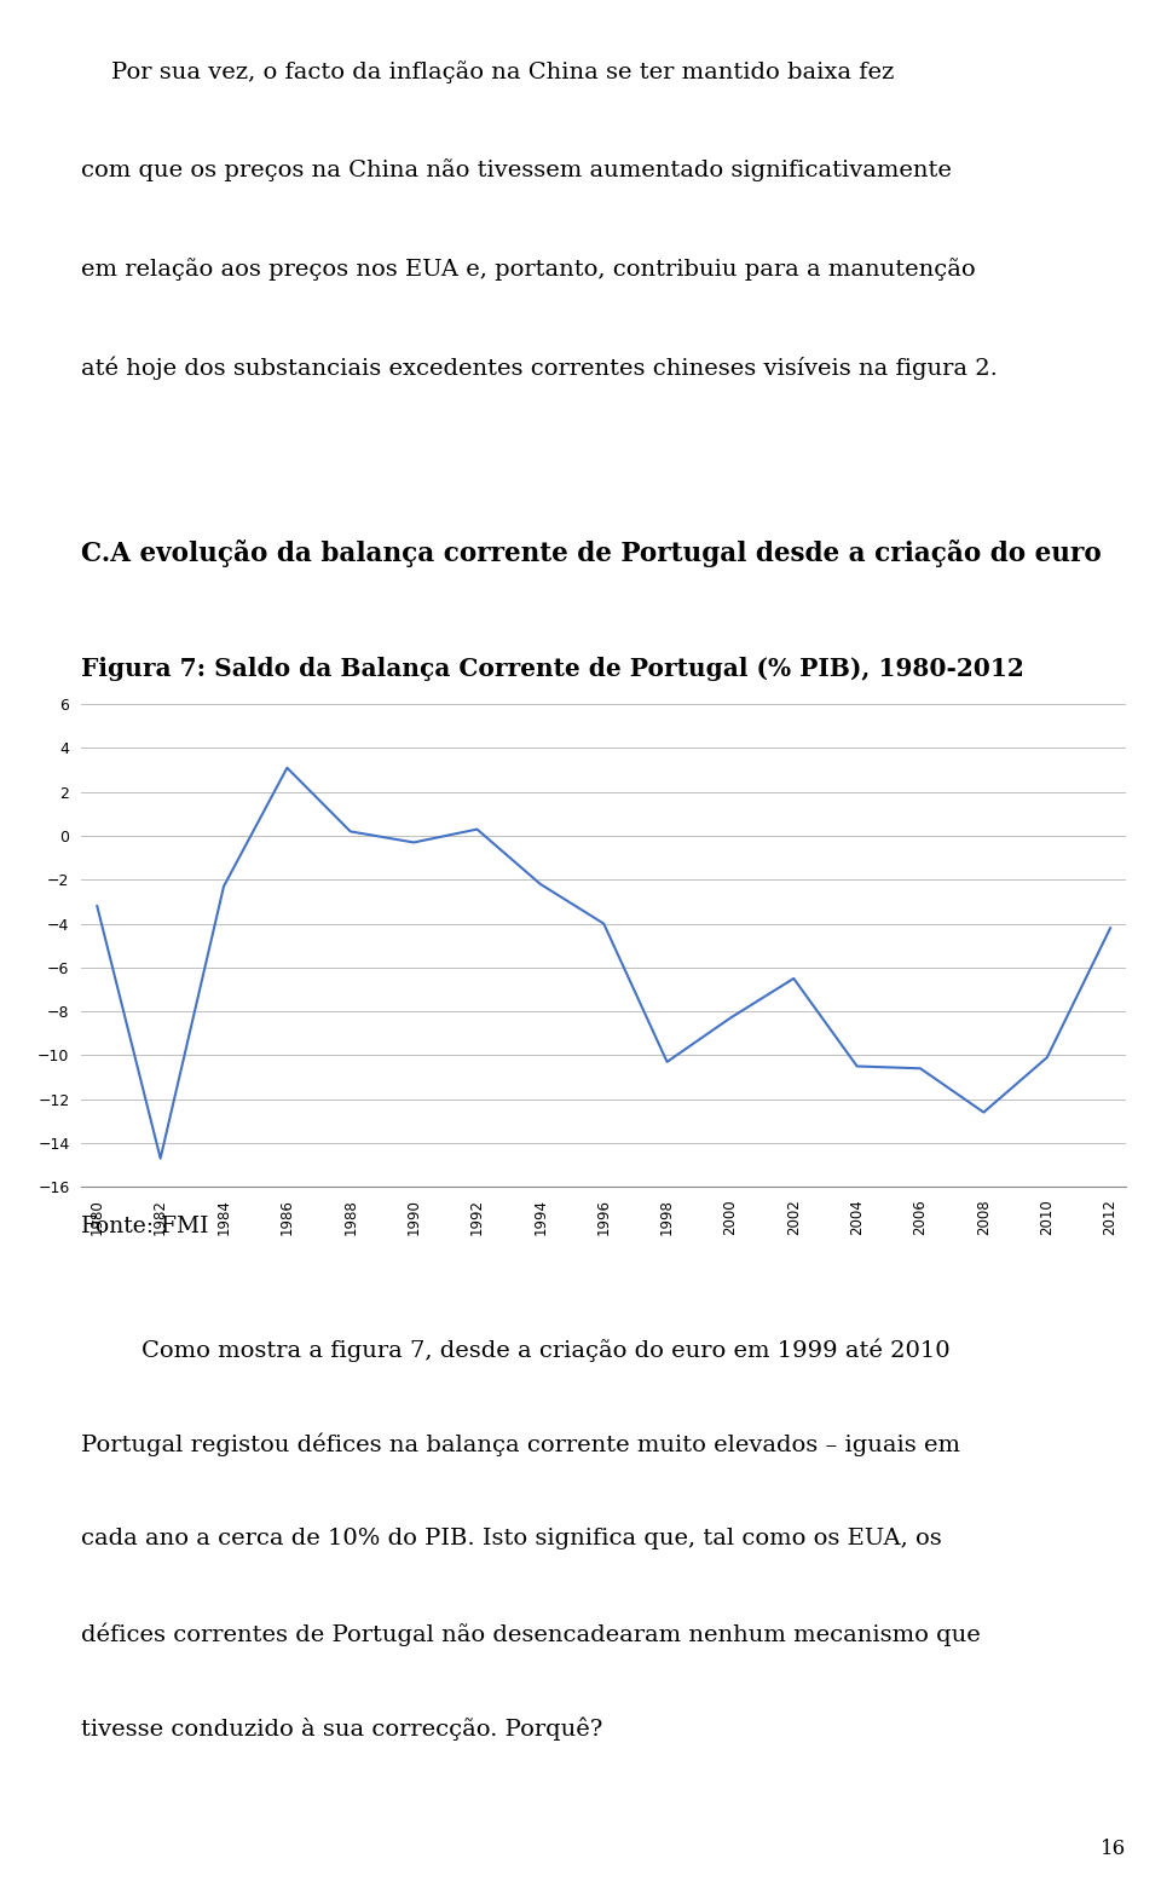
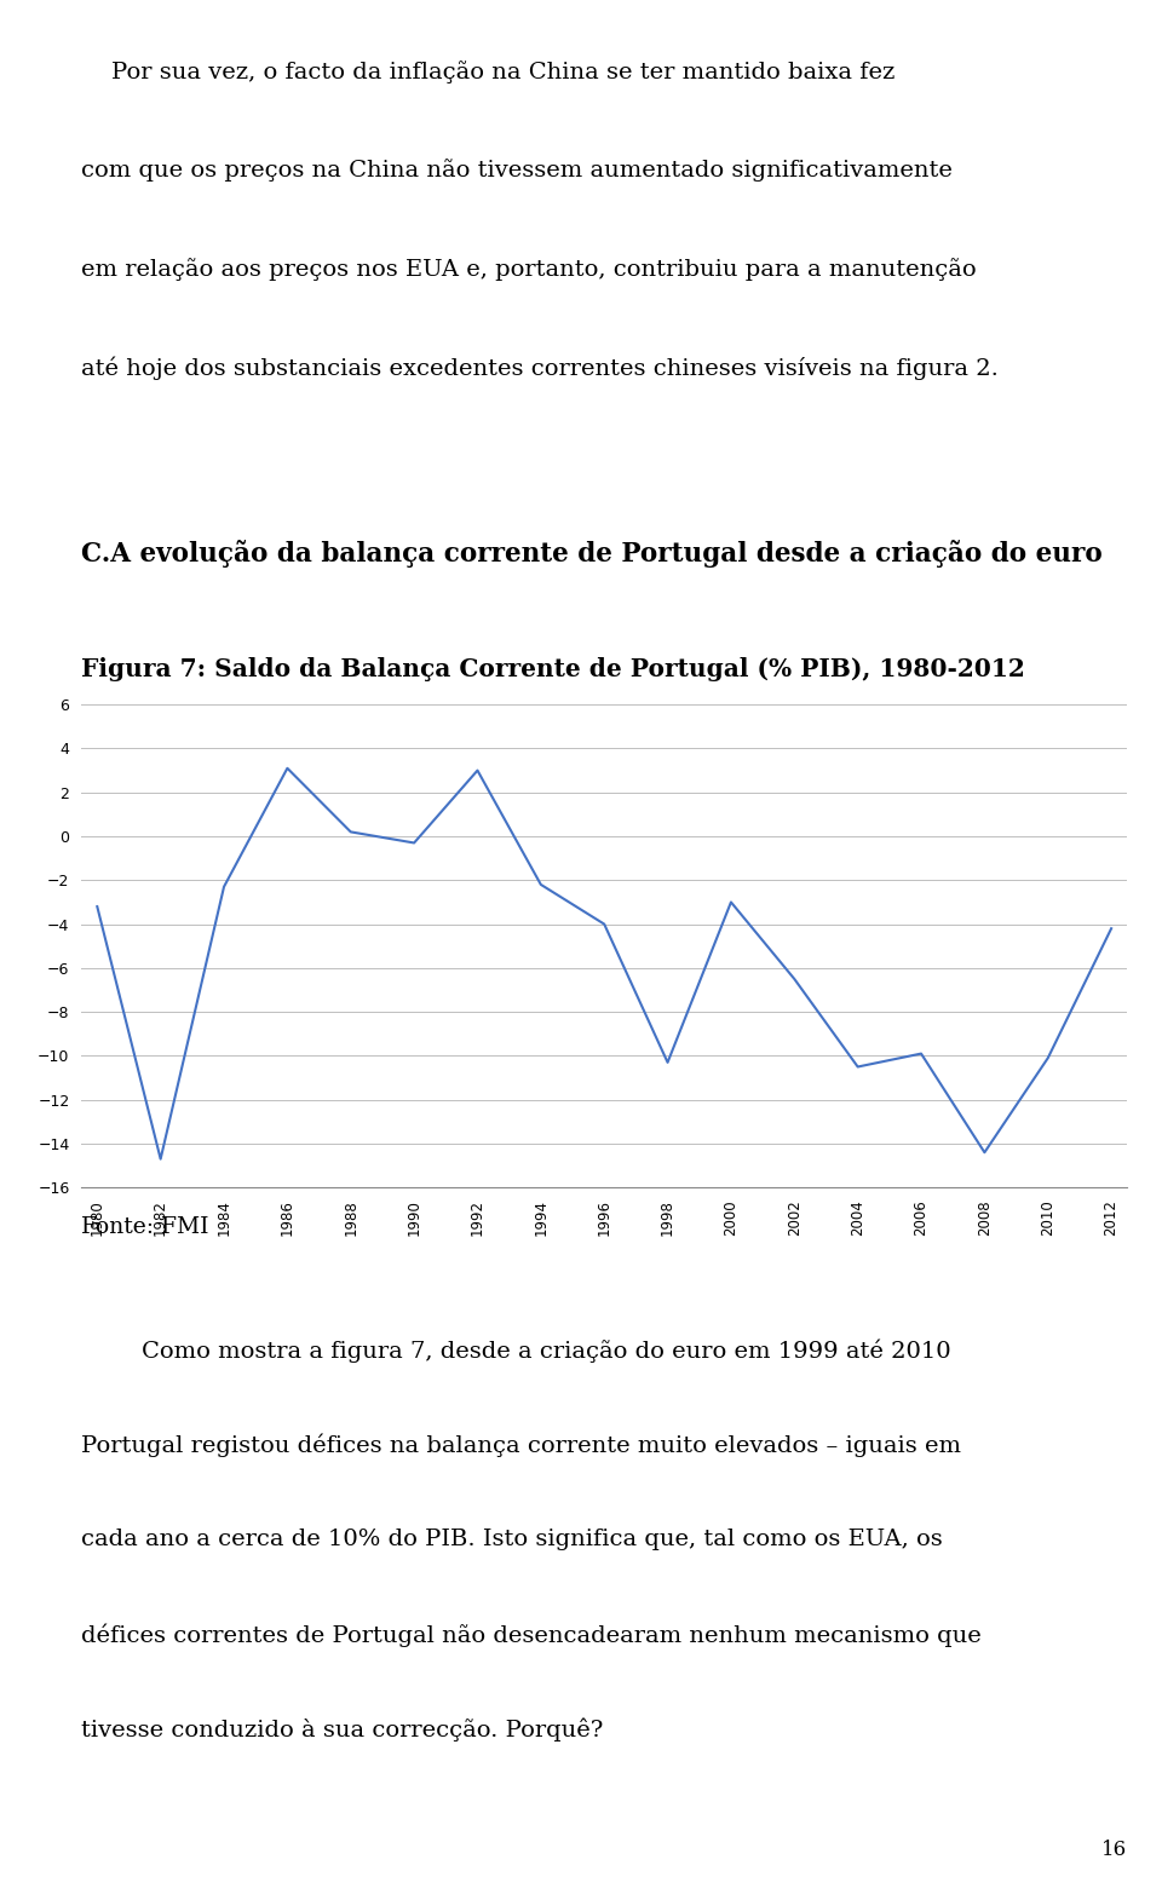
1992: 0.3 -> 3.0
2000: -8.3 -> -3.0
2006: -10.6 -> -9.9
2008: -12.6 -> -14.4
